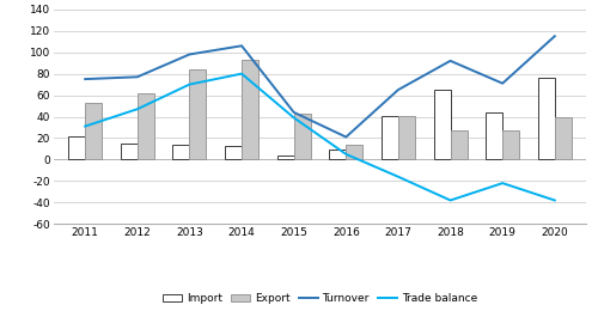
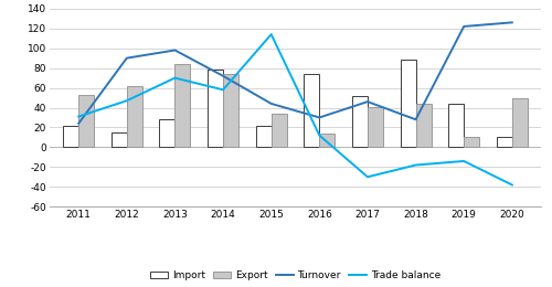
Turnover/2011: 75 -> 24
Turnover/2012: 77 -> 90
Import/2013: 14 -> 28
Import/2014: 13 -> 78
Turnover/2014: 106 -> 72
Trade balance/2014: 80 -> 58
Export/2014: 93 -> 74
Import/2015: 4 -> 22
Trade balance/2015: 39 -> 114
Export/2015: 43 -> 34
Import/2016: 9 -> 74
Turnover/2016: 21 -> 30
Trade balance/2016: 5 -> 12
Import/2017: 41 -> 52
Turnover/2017: 65 -> 46
Trade balance/2017: -16 -> -30
Import/2018: 65 -> 88
Turnover/2018: 92 -> 28
Trade balance/2018: -38 -> -18
Export/2018: 27 -> 44
Turnover/2019: 71 -> 122
Trade balance/2019: -22 -> -14
Export/2019: 27 -> 10
Import/2020: 76 -> 10
Turnover/2020: 115 -> 126
Export/2020: 39 -> 50
